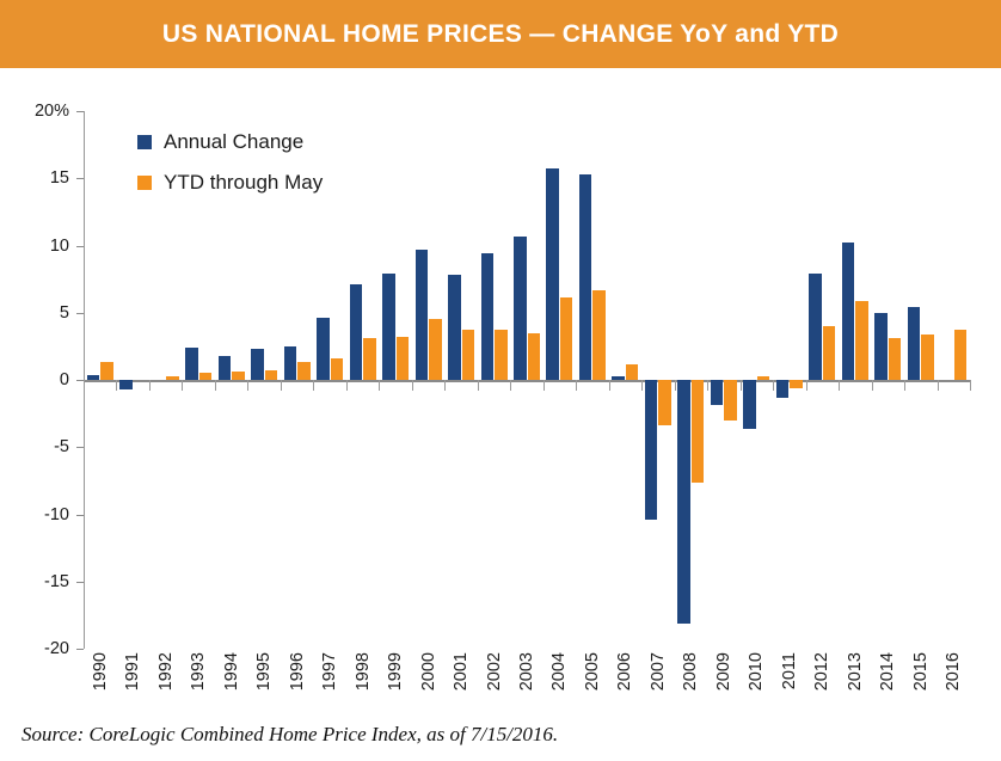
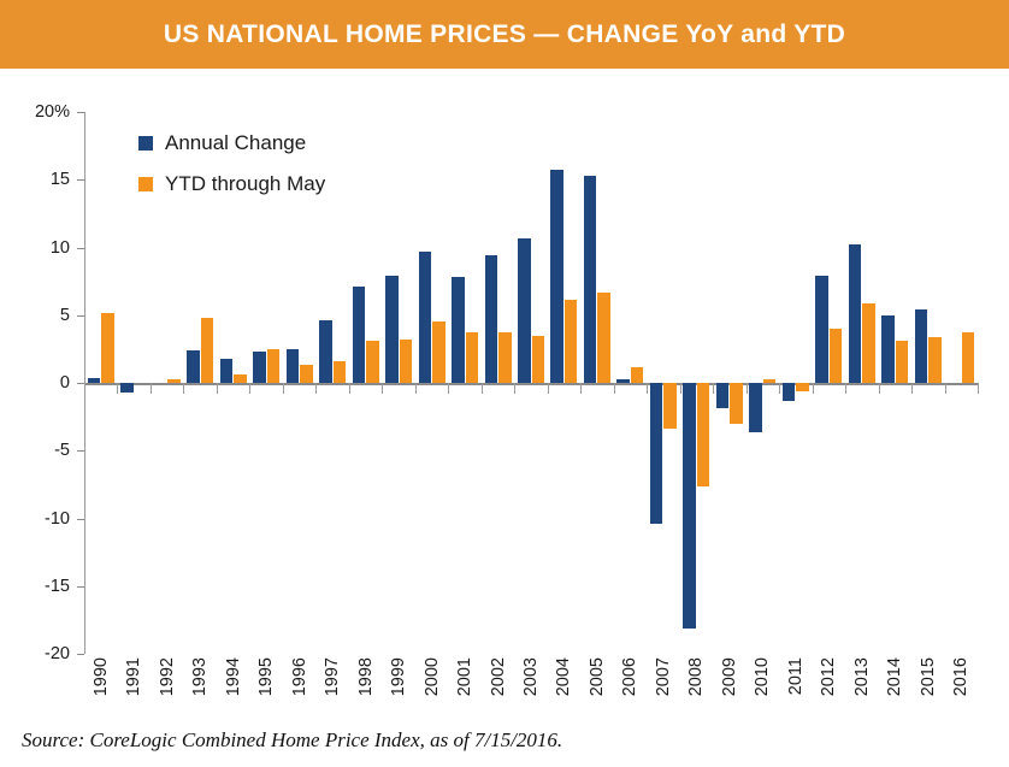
YTD through May/1990: 1.3% -> 5.2%
YTD through May/1993: 0.5% -> 4.8%
YTD through May/1995: 0.7% -> 2.5%
